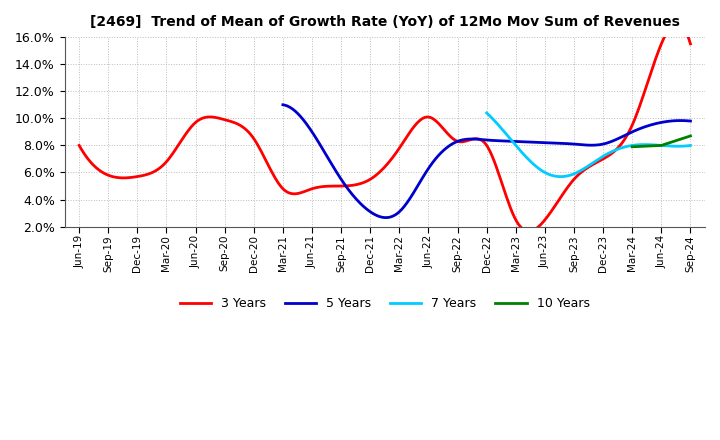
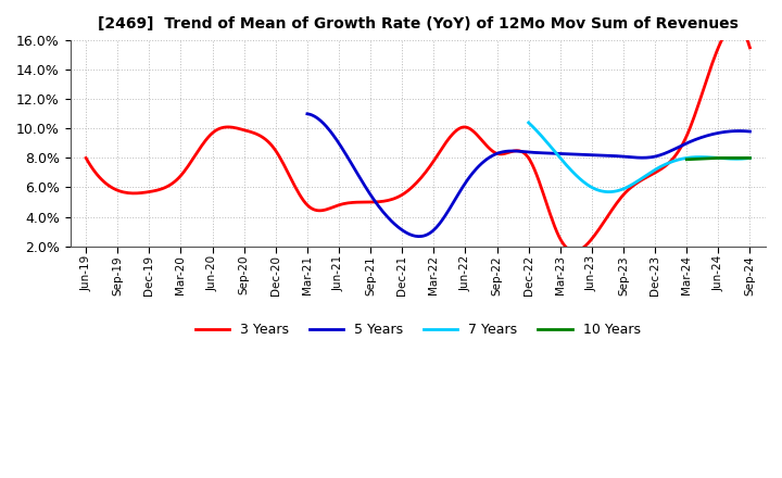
10 Years/Sep-24: 8.7% -> 8.0%
